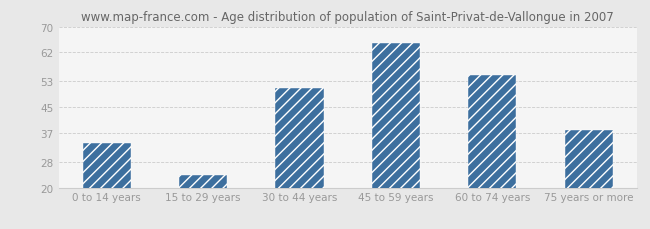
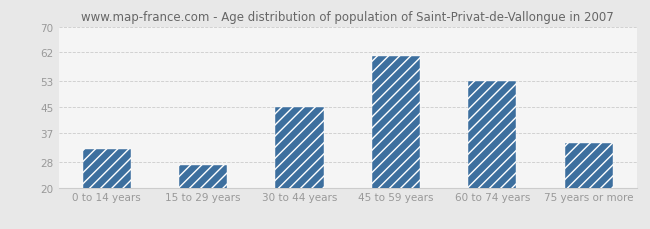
0 to 14 years: 34 -> 32
15 to 29 years: 24 -> 27
30 to 44 years: 51 -> 45
45 to 59 years: 65 -> 61
60 to 74 years: 55 -> 53
75 years or more: 38 -> 34
